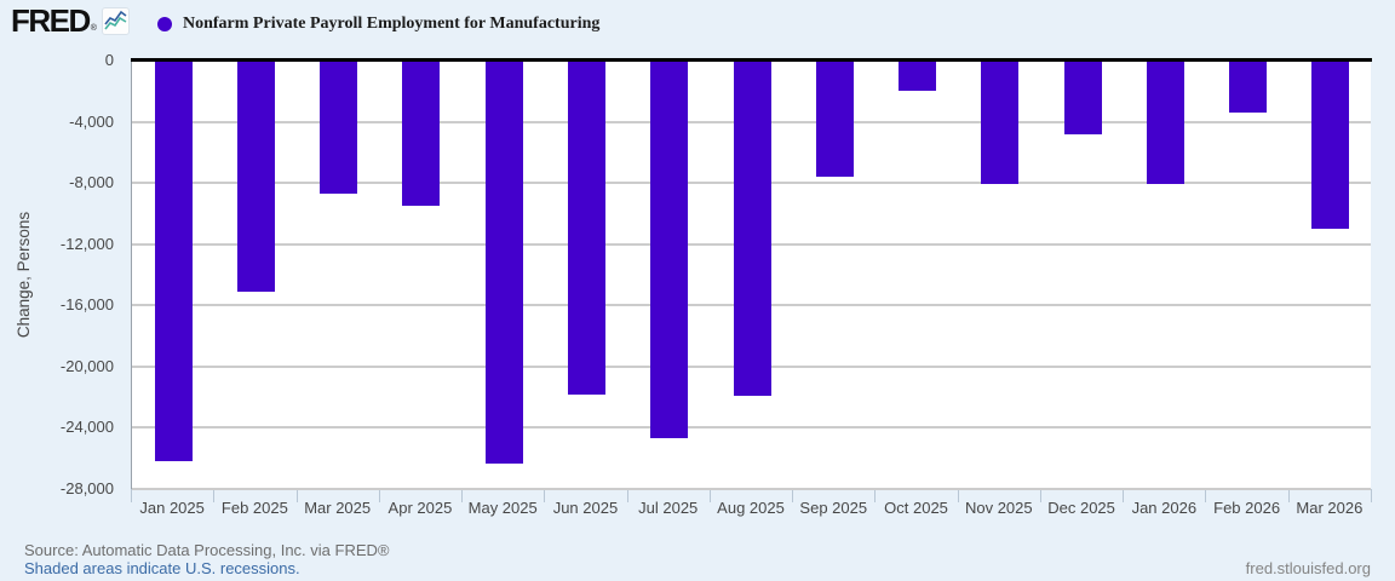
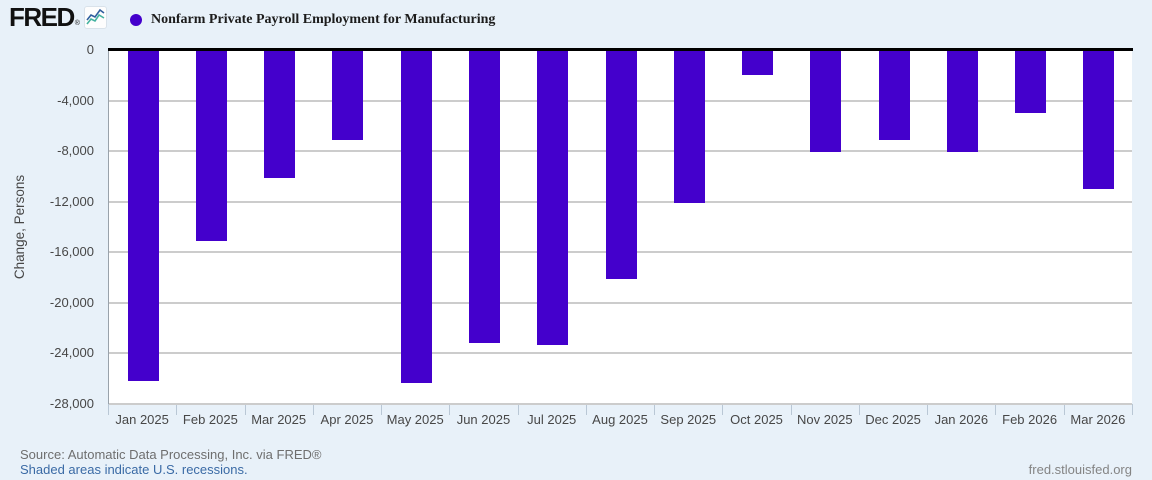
Mar 2025: -8700 -> -10100
Apr 2025: -9500 -> -7100
Jun 2025: -21800 -> -23200
Jul 2025: -24700 -> -23300
Aug 2025: -21900 -> -18100
Sep 2025: -7600 -> -12100
Dec 2025: -4800 -> -7100
Feb 2026: -3400 -> -5000
